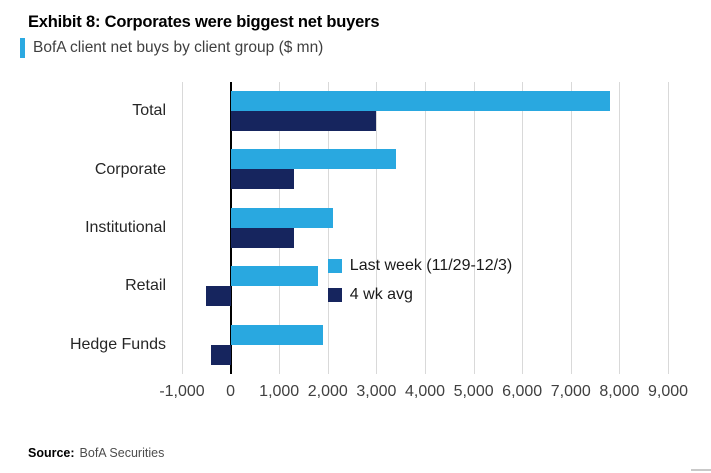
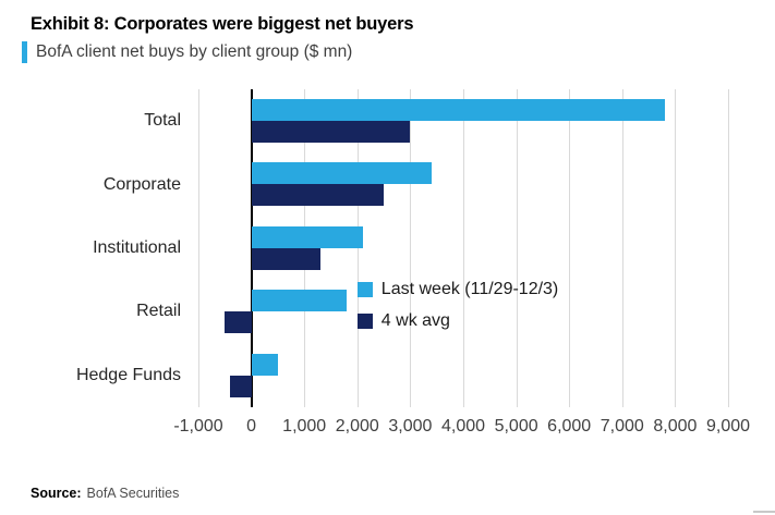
4 wk avg/Corporate: 1300 -> 2500
Last week (11/29-12/3)/Hedge Funds: 1900 -> 500
